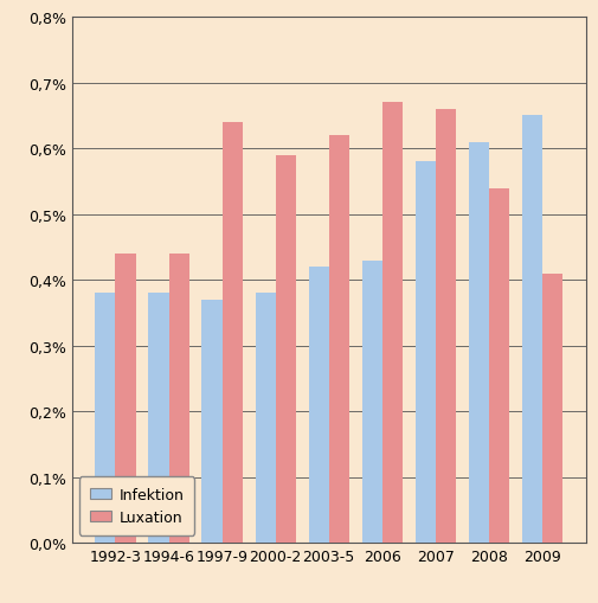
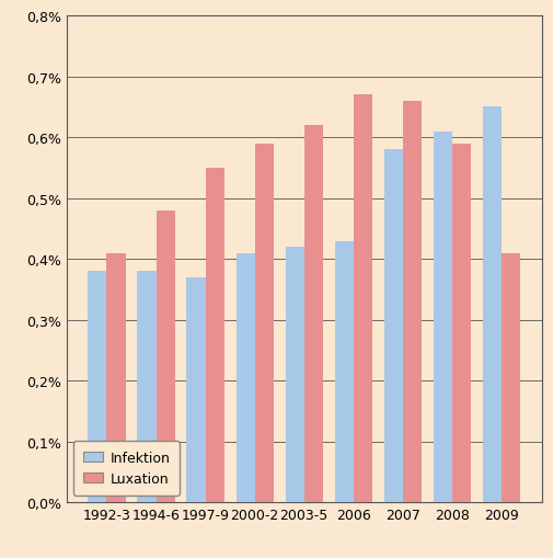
Luxation/1992-3: 0,44% -> 0,41%
Luxation/1994-6: 0,44% -> 0,48%
Luxation/1997-9: 0,64% -> 0,55%
Infektion/2000-2: 0,38% -> 0,41%
Luxation/2008: 0,54% -> 0,59%
